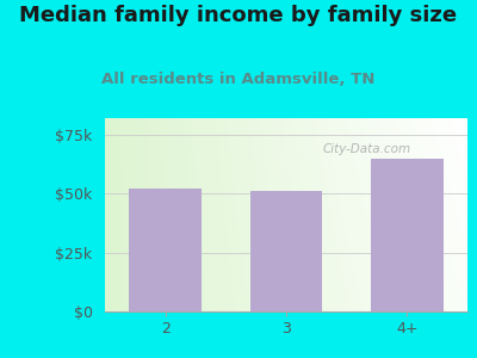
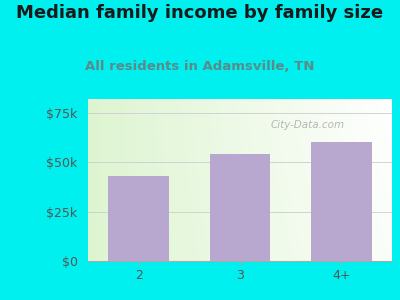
2: $52k -> $43k
3: $51k -> $54k
4+: $65k -> $60k
